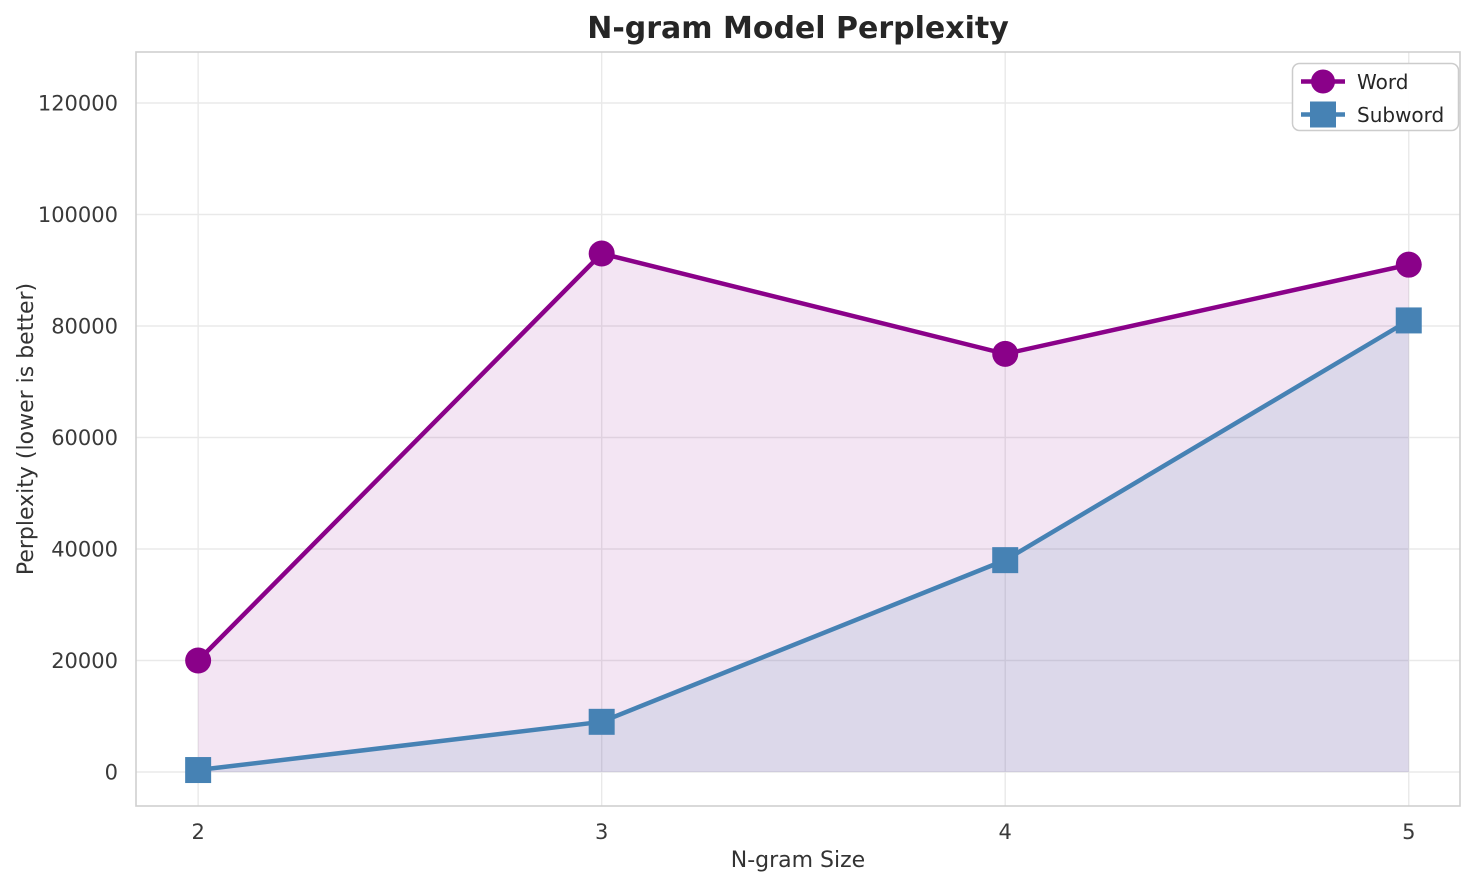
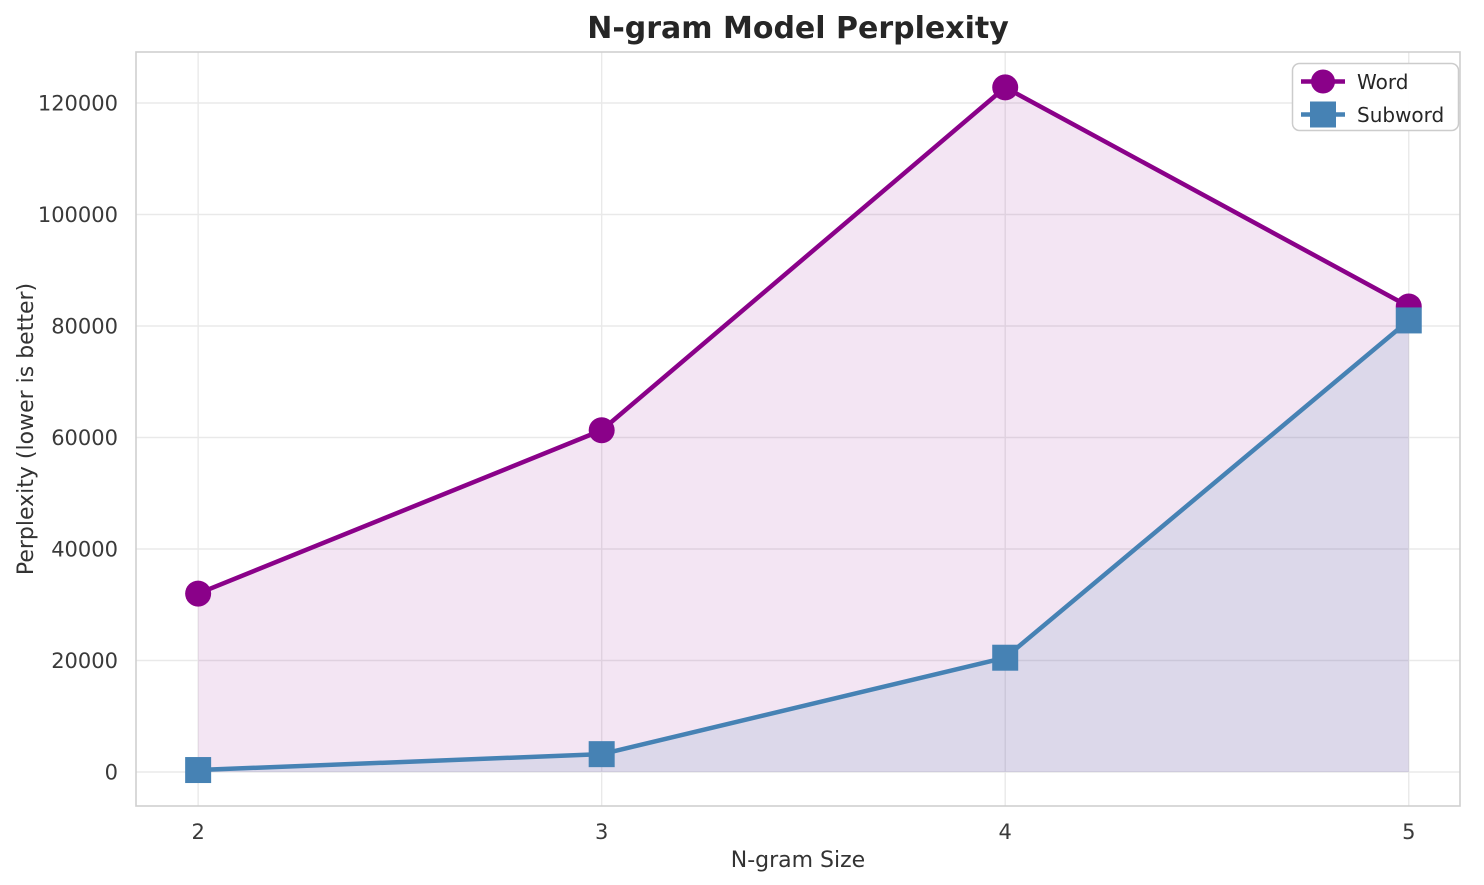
Word/2: 20000 -> 32000
Word/3: 93000 -> 61000
Subword/3: 9000 -> 3000
Word/4: 75000 -> 123000
Subword/4: 38000 -> 20000
Word/5: 91000 -> 84000
